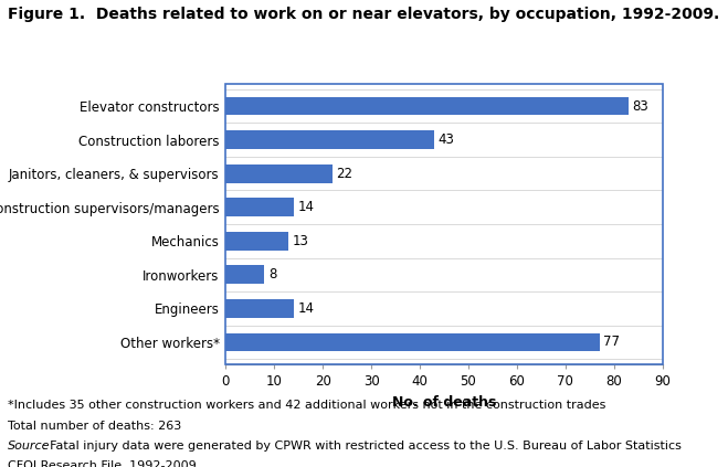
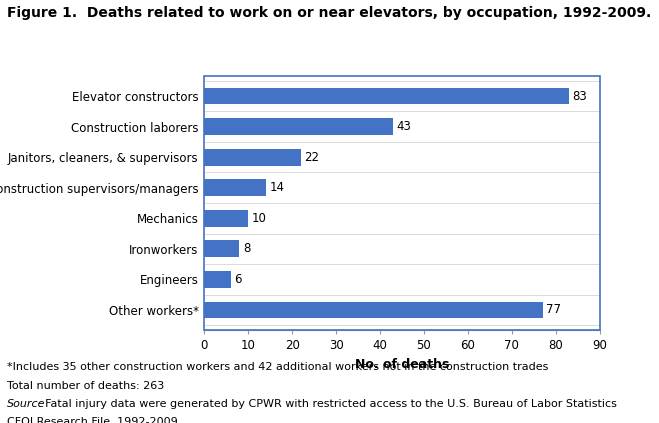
Mechanics: 13 -> 10
Engineers: 14 -> 6
